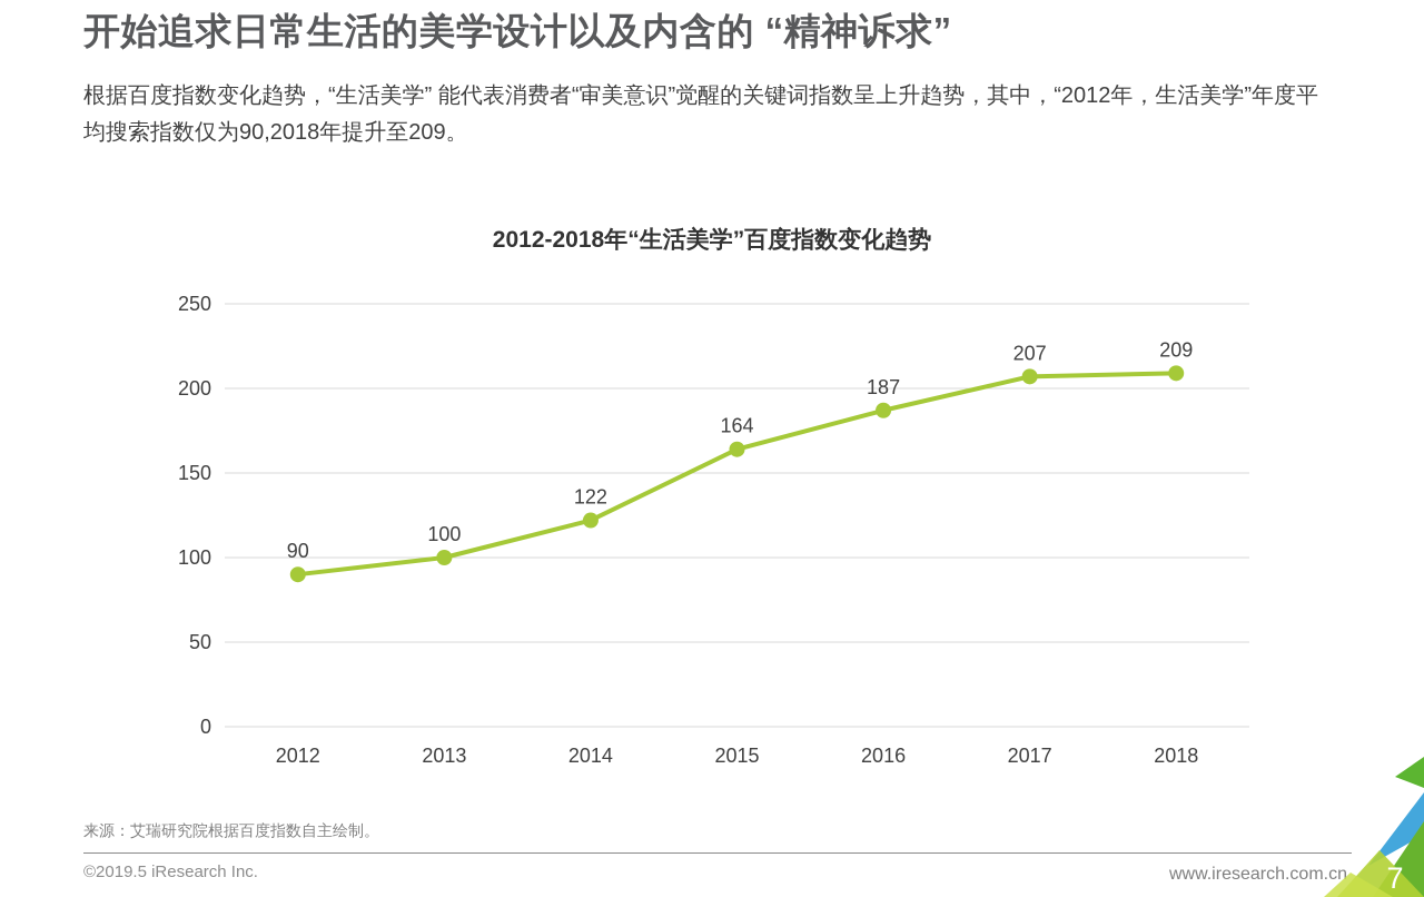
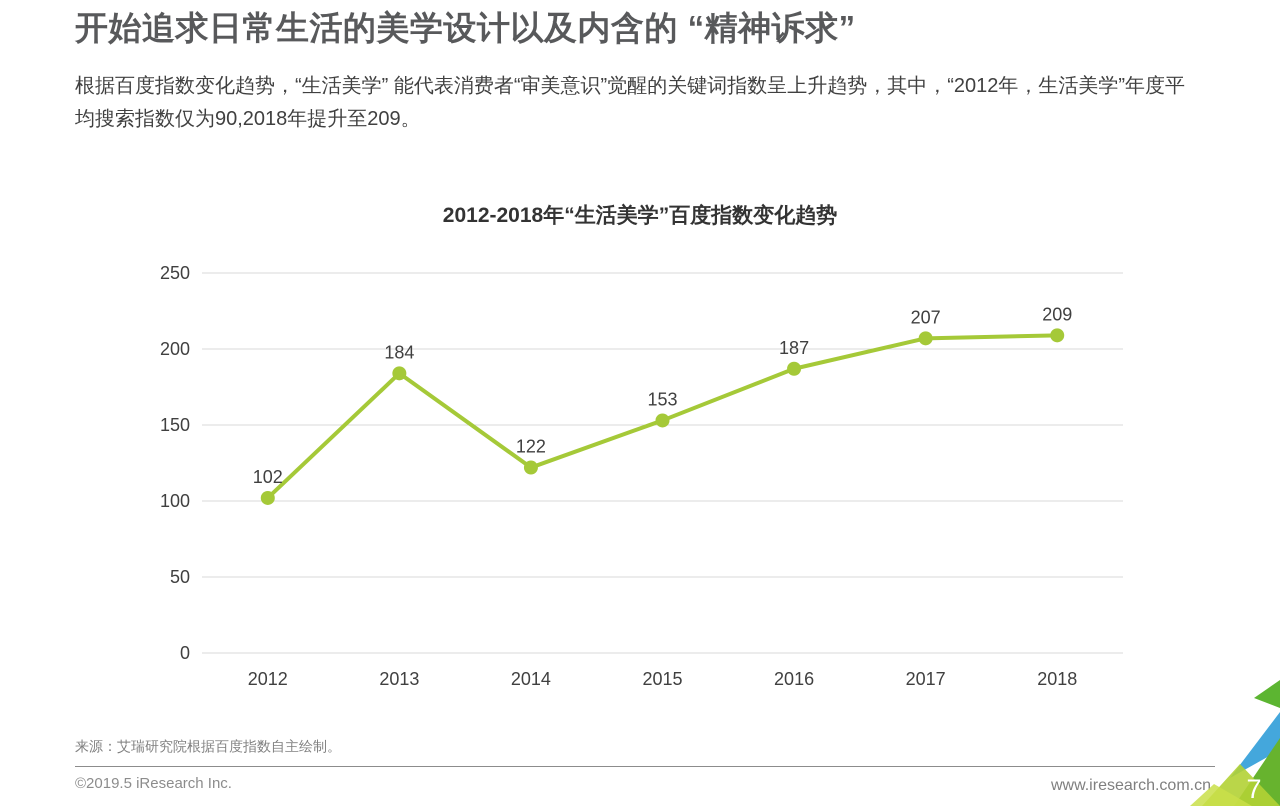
2012: 90 -> 102
2013: 100 -> 184
2015: 164 -> 153
